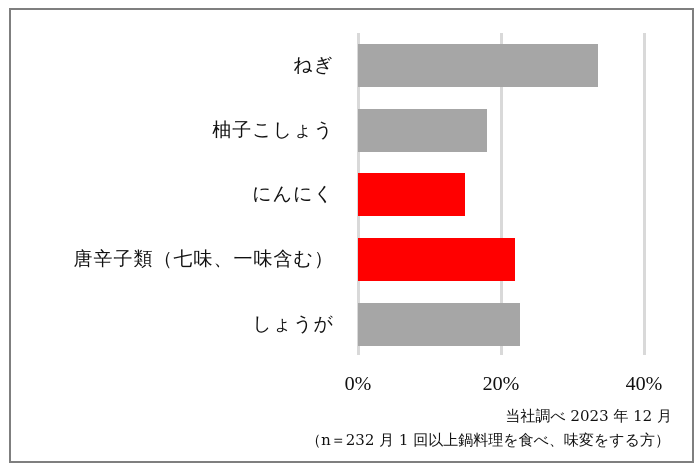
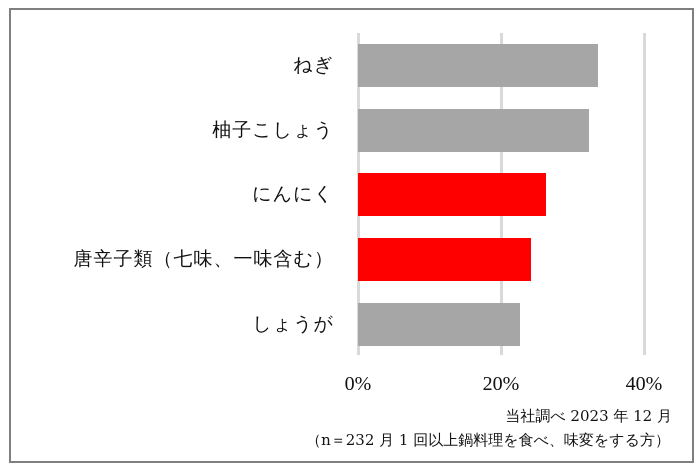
柚子こしょう: 18% -> 32%
にんにく: 15% -> 26%
唐辛子類（七味、一味含む）: 22% -> 24%
